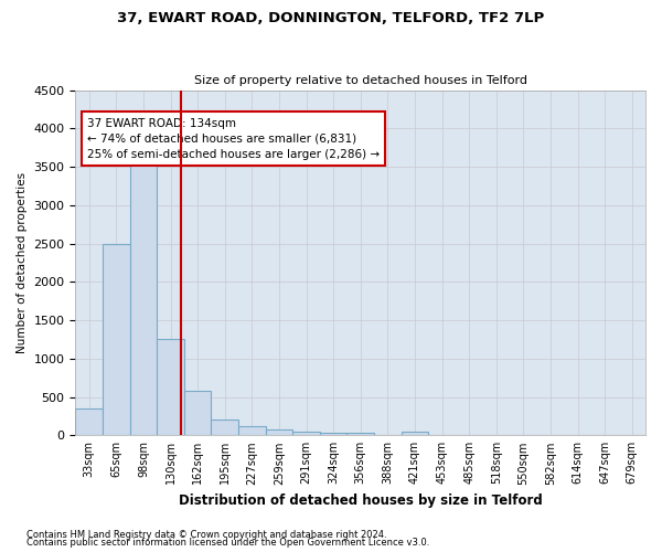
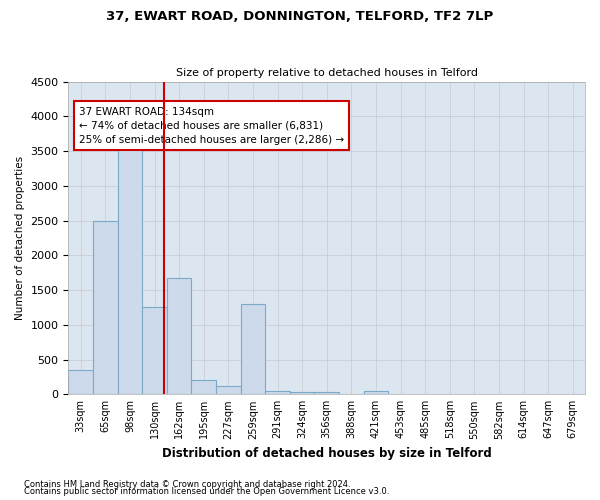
162sqm: 580 -> 1680
259sqm: 70 -> 1300
